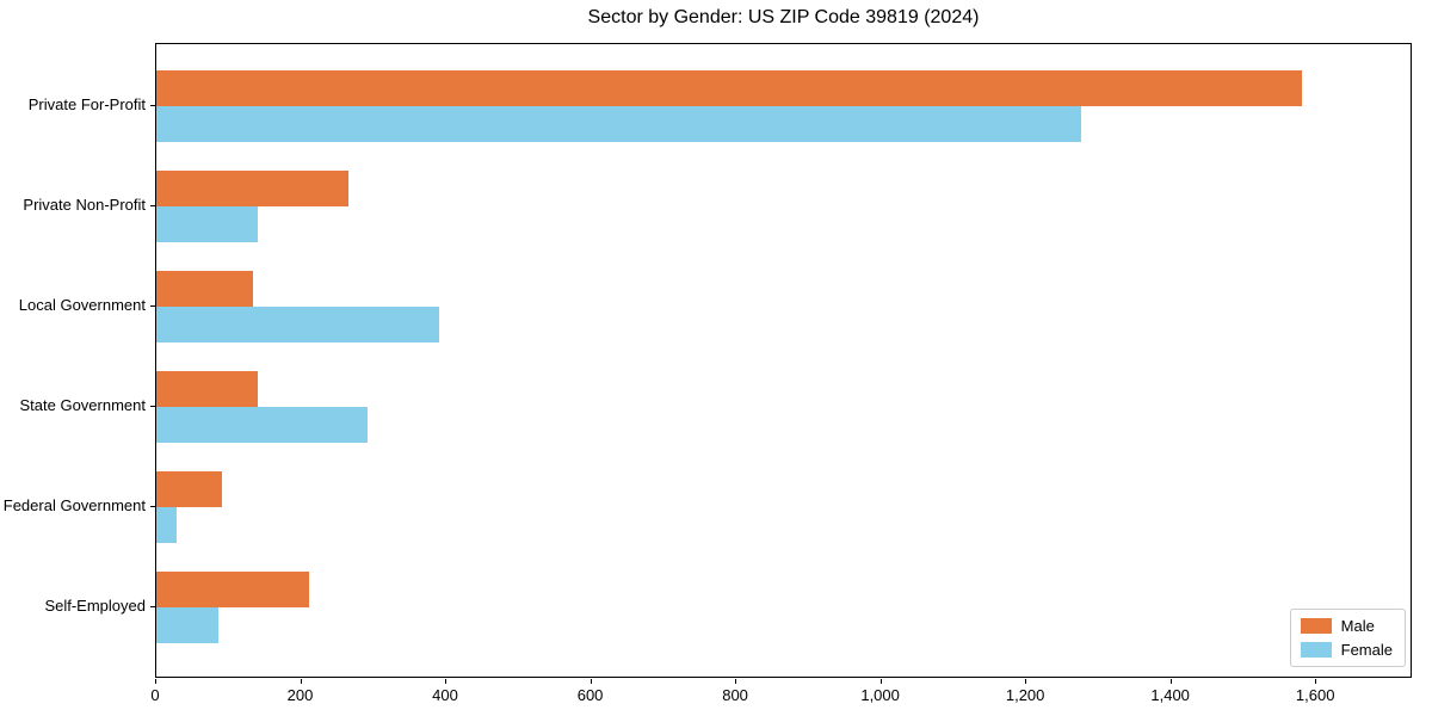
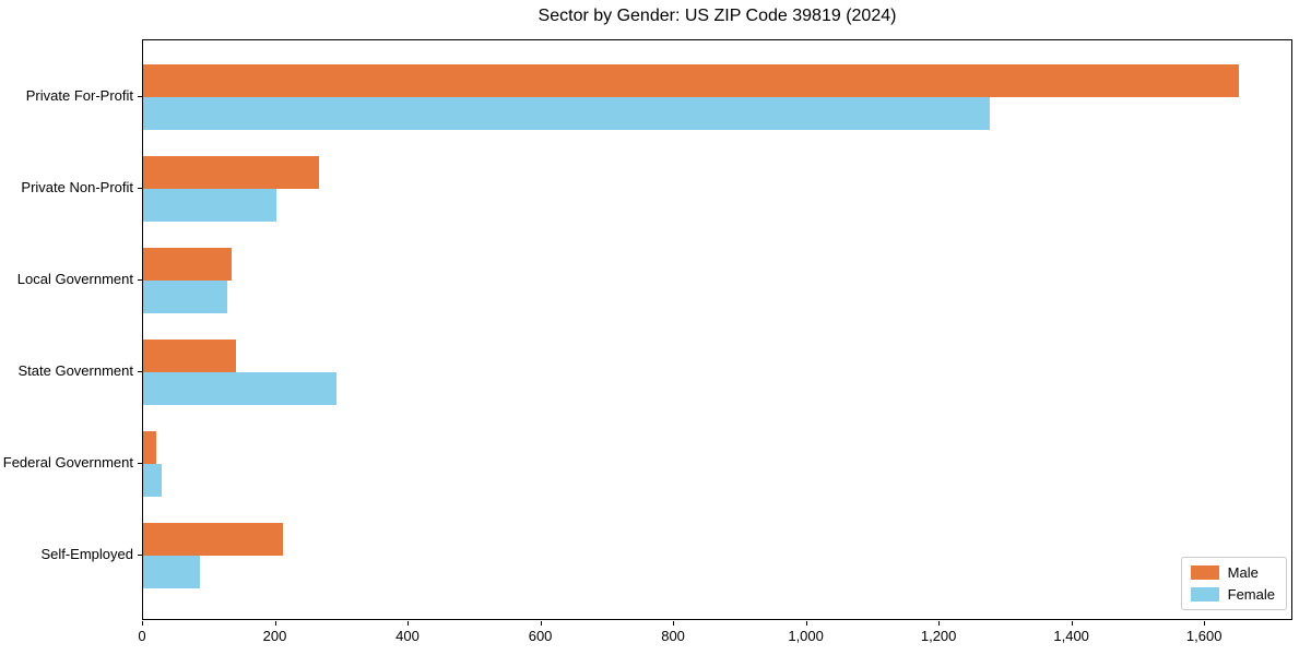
Male/Private For-Profit: 1580 -> 1650
Female/Private Non-Profit: 140 -> 200
Female/Local Government: 390 -> 130
Male/Federal Government: 90 -> 20
